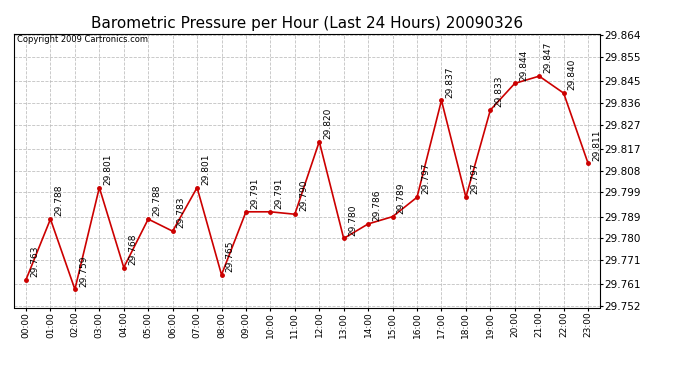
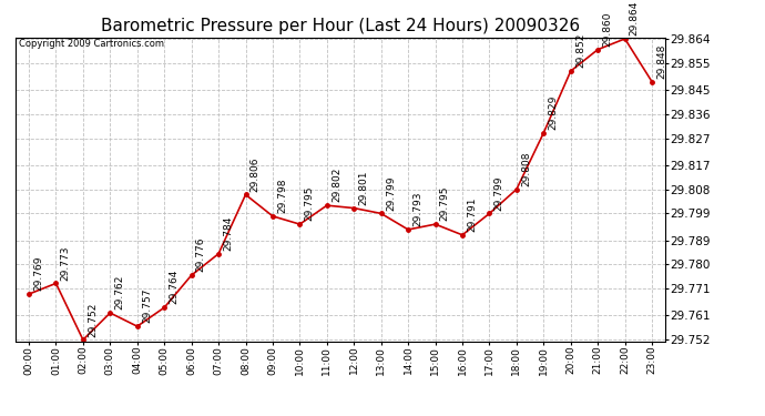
00:00: 29.763 -> 29.769
01:00: 29.788 -> 29.773
02:00: 29.759 -> 29.752
03:00: 29.801 -> 29.762
04:00: 29.768 -> 29.757
05:00: 29.788 -> 29.764
06:00: 29.783 -> 29.776
07:00: 29.801 -> 29.784
08:00: 29.765 -> 29.806
09:00: 29.791 -> 29.798
10:00: 29.791 -> 29.795
11:00: 29.790 -> 29.802
12:00: 29.820 -> 29.801
13:00: 29.780 -> 29.799
14:00: 29.786 -> 29.793
15:00: 29.789 -> 29.795
16:00: 29.797 -> 29.791
17:00: 29.837 -> 29.799
18:00: 29.797 -> 29.808
19:00: 29.833 -> 29.829
20:00: 29.844 -> 29.852
21:00: 29.847 -> 29.860
22:00: 29.840 -> 29.864
23:00: 29.811 -> 29.848
